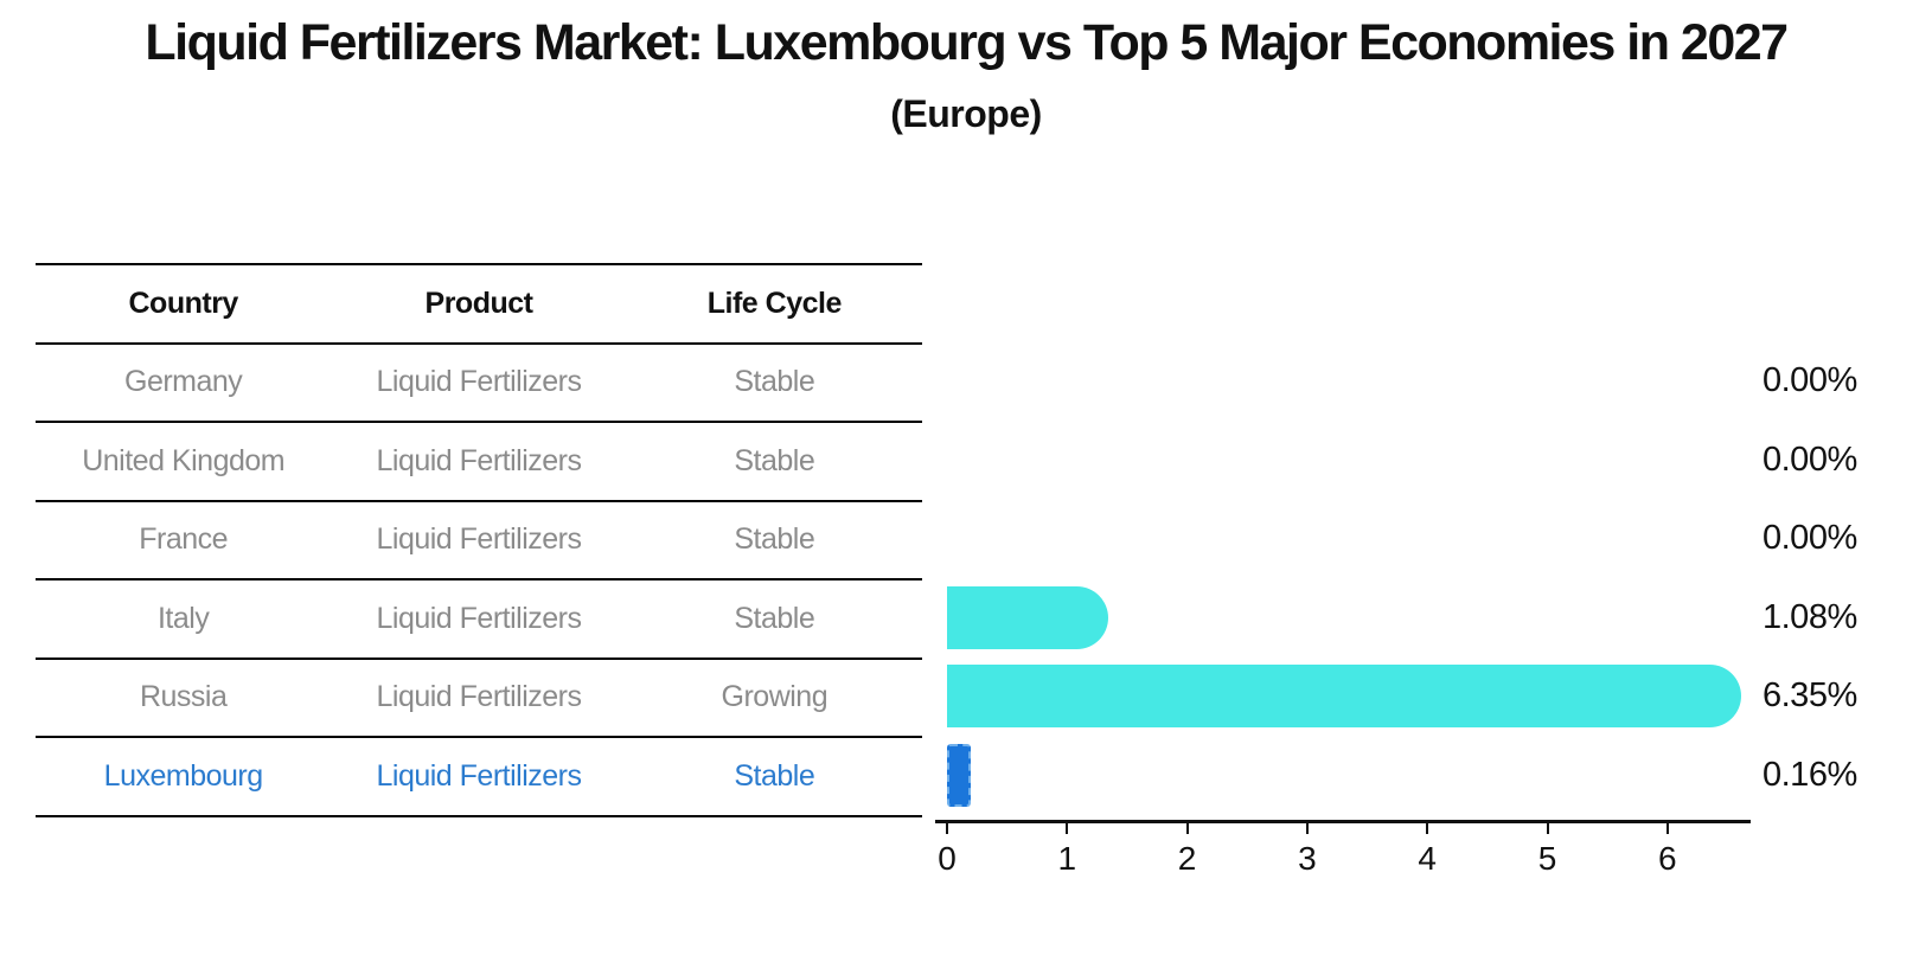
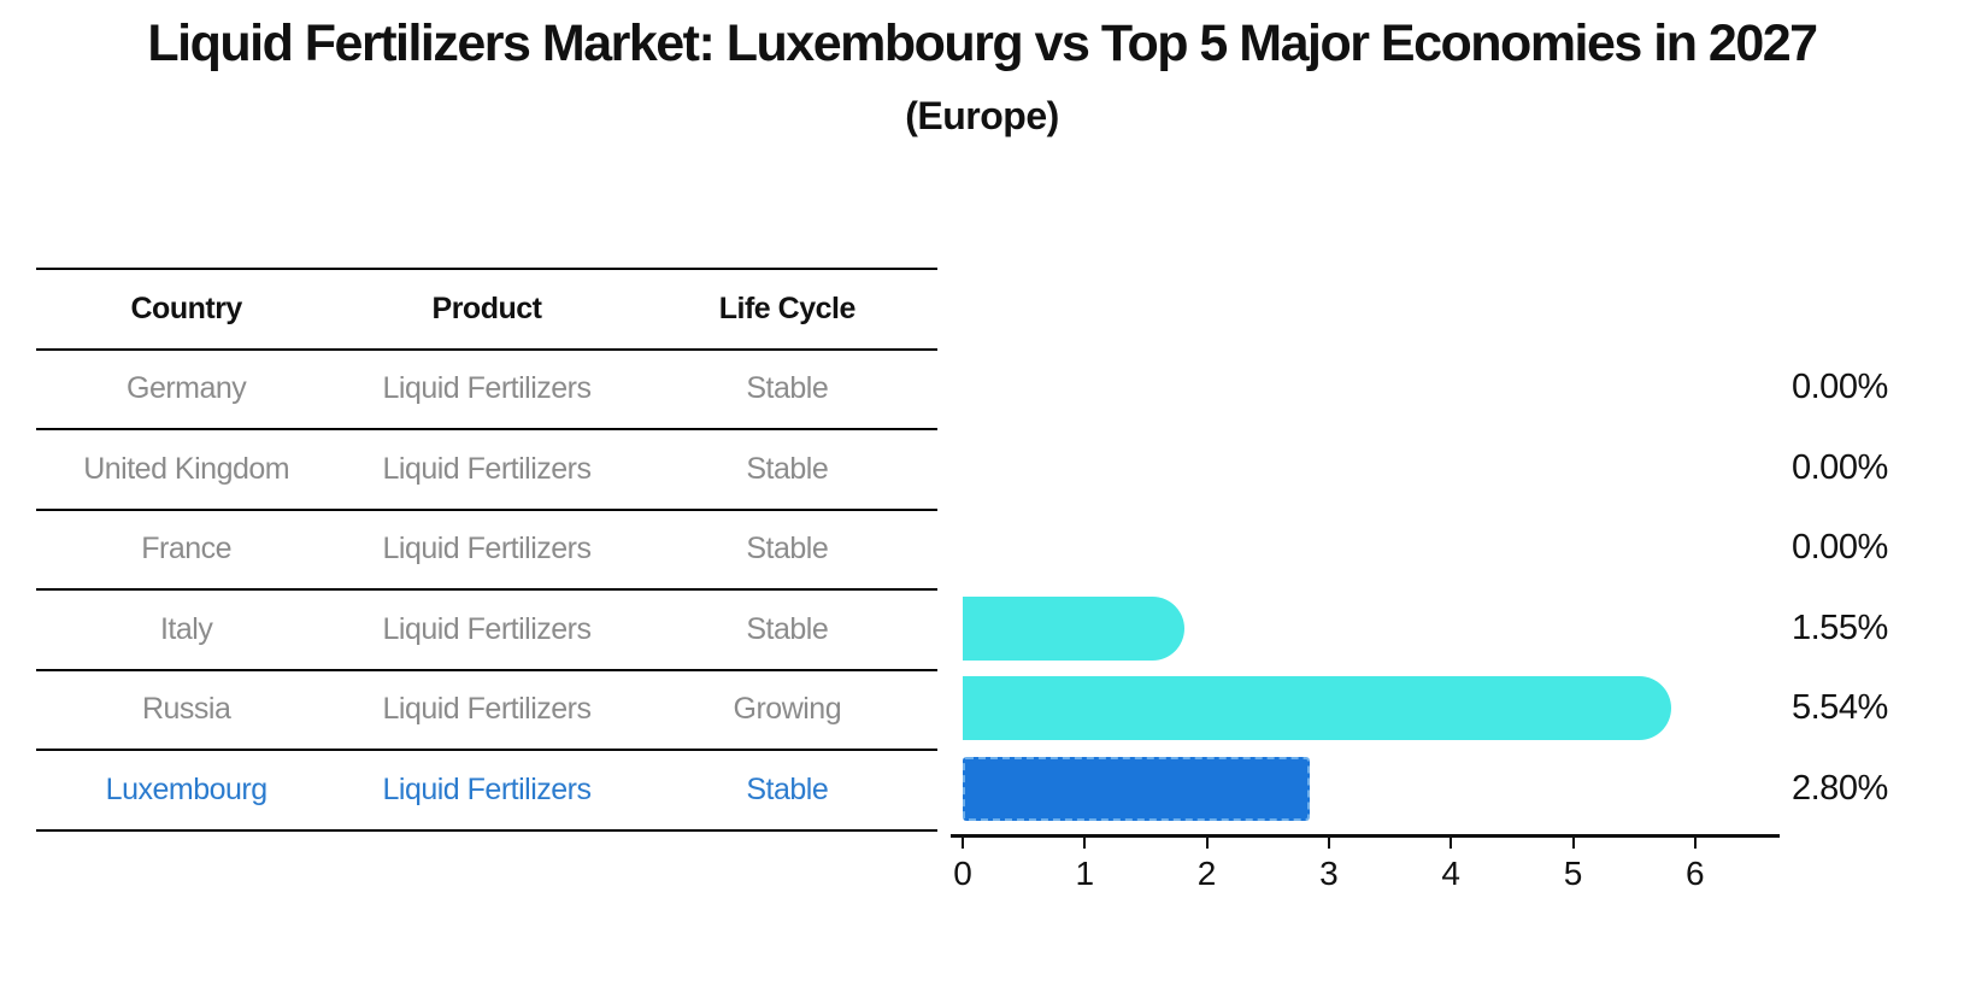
Italy: 1.08% -> 1.55%
Russia: 6.35% -> 5.54%
Luxembourg: 0.16% -> 2.80%
